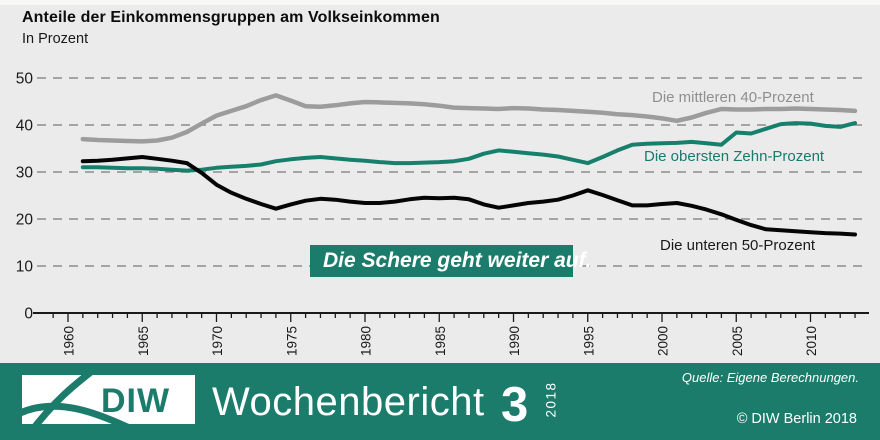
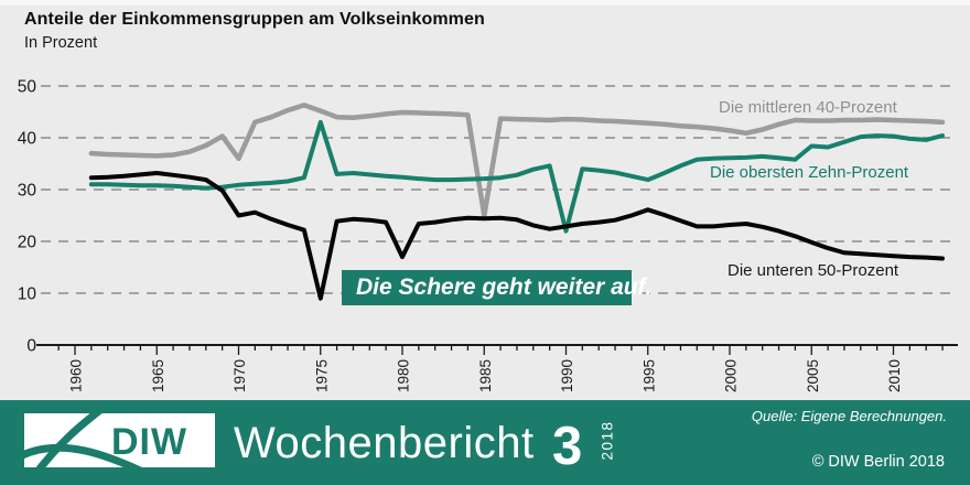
Die mittleren 40-Prozent/1970: 42 -> 36
Die unteren 50-Prozent/1970: 27 -> 25
Die obersten Zehn-Prozent/1975: 33 -> 43
Die unteren 50-Prozent/1975: 23 -> 9
Die unteren 50-Prozent/1980: 23 -> 17
Die mittleren 40-Prozent/1985: 44 -> 25
Die obersten Zehn-Prozent/1990: 34 -> 22
